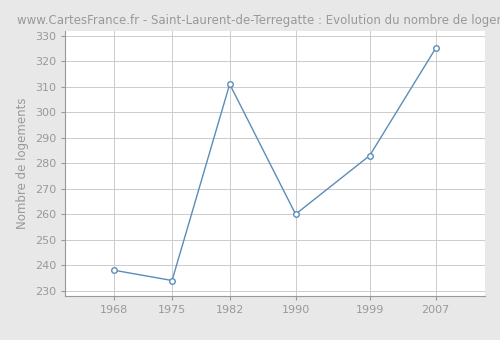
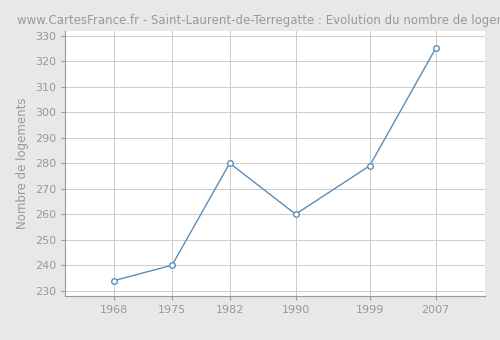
1968: 238 -> 234
1975: 234 -> 240
1982: 311 -> 280
1999: 283 -> 279
